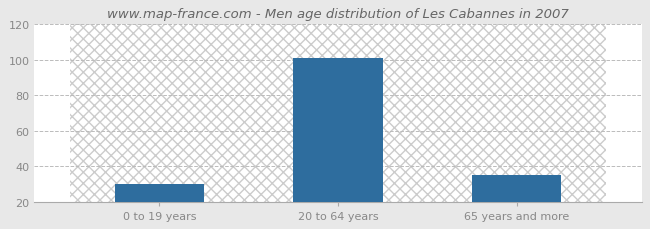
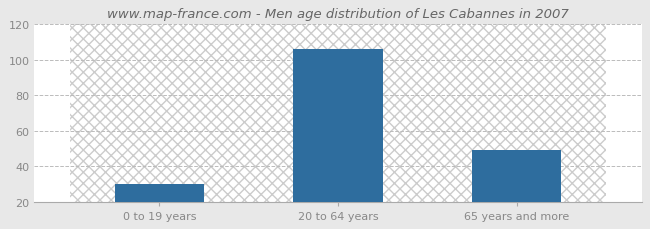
20 to 64 years: 101 -> 106
65 years and more: 35 -> 49
